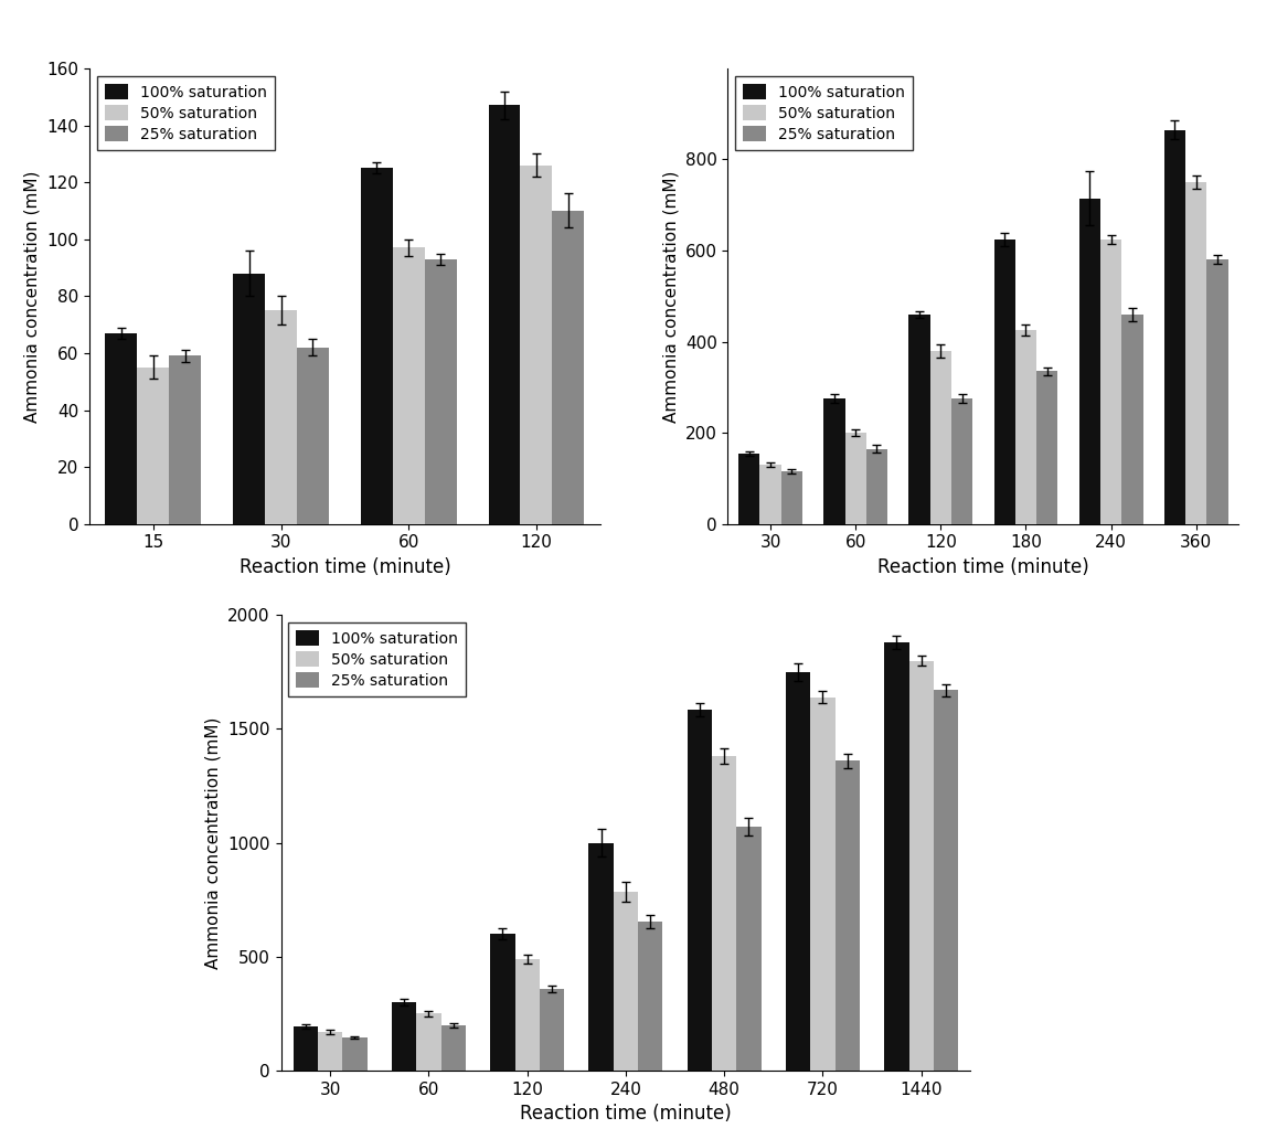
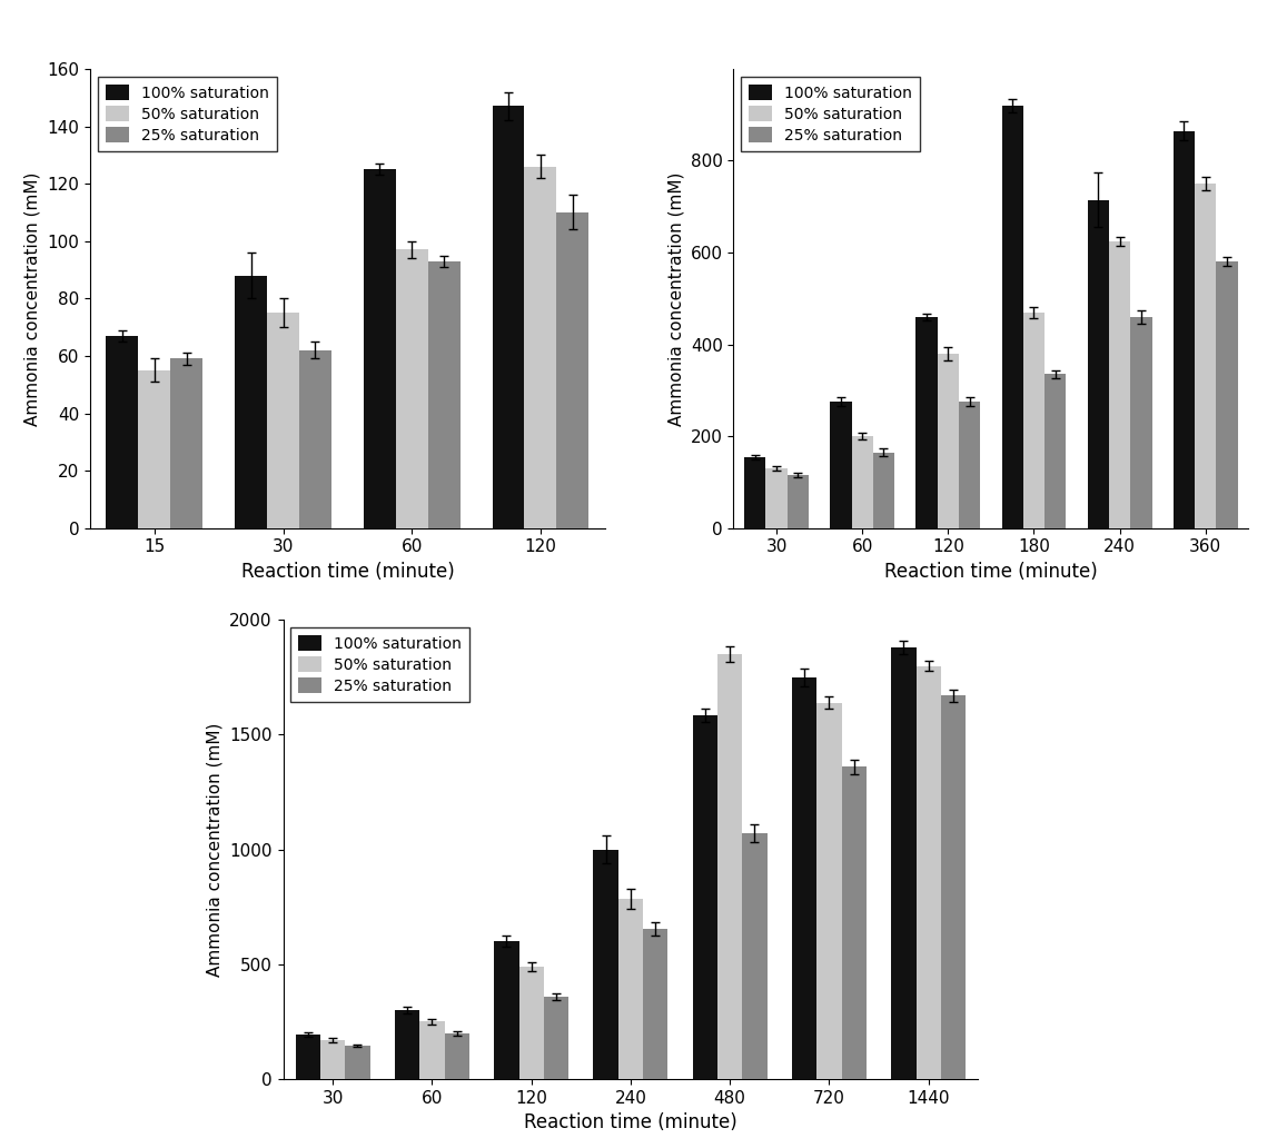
100% saturation/180: 625 -> 920
50% saturation/180: 425 -> 470
50% saturation/480: 1380 -> 1850
